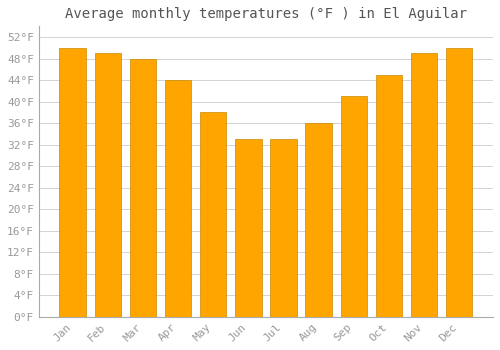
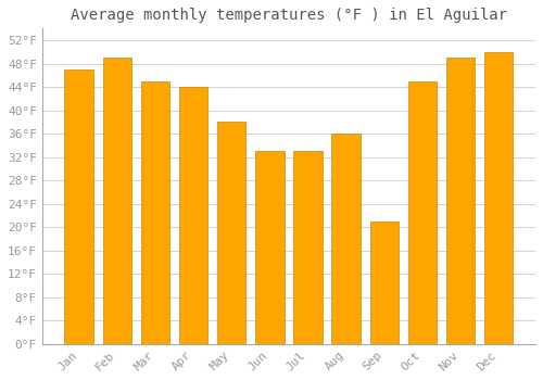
Jan: 50°F -> 47°F
Mar: 48°F -> 45°F
Sep: 41°F -> 21°F
